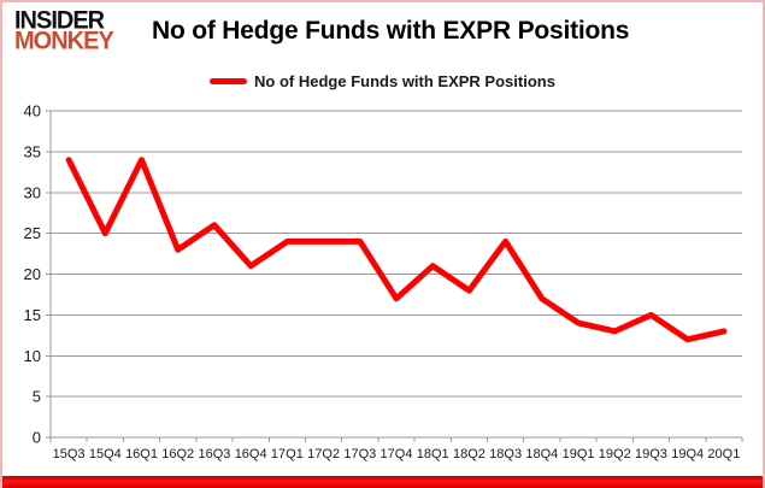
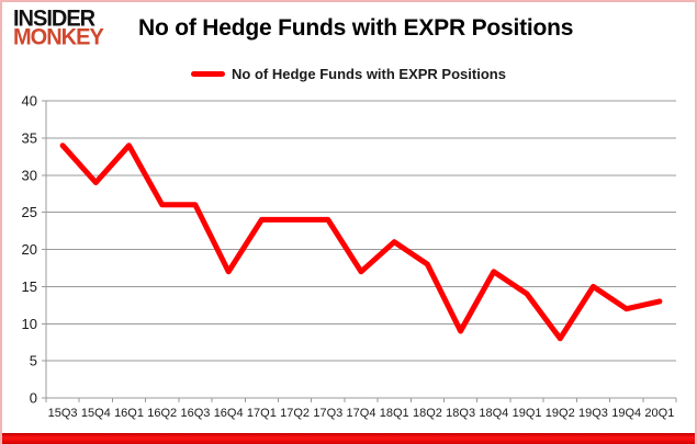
15Q4: 25 -> 29
16Q2: 23 -> 26
16Q4: 21 -> 17
18Q3: 24 -> 9
19Q2: 13 -> 8
